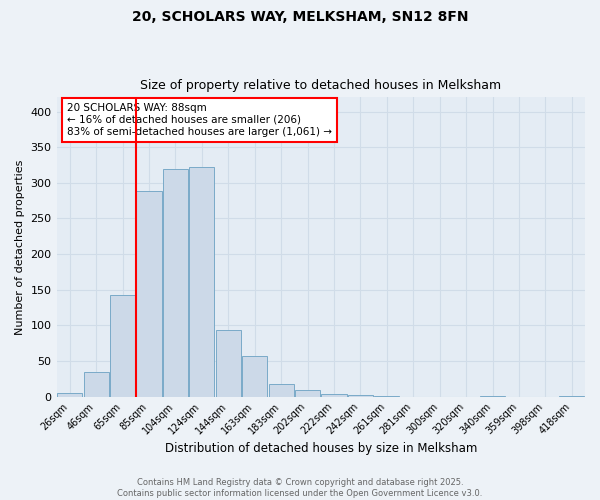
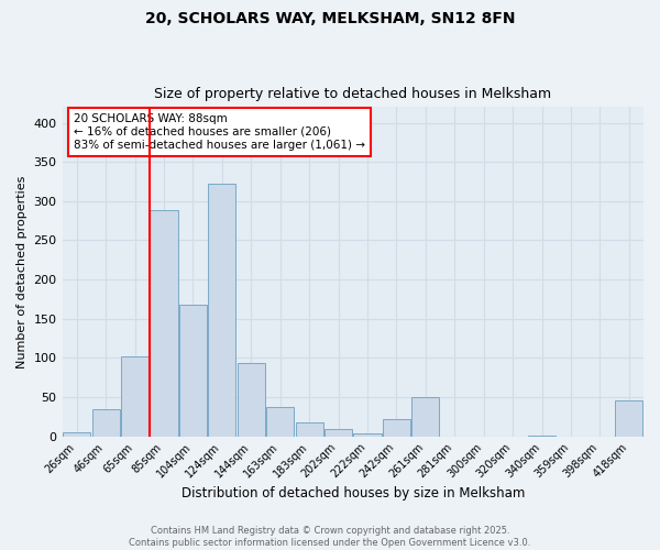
65sqm: 143 -> 102
104sqm: 320 -> 168
163sqm: 57 -> 38
242sqm: 2 -> 22
261sqm: 1 -> 50
418sqm: 1 -> 46
